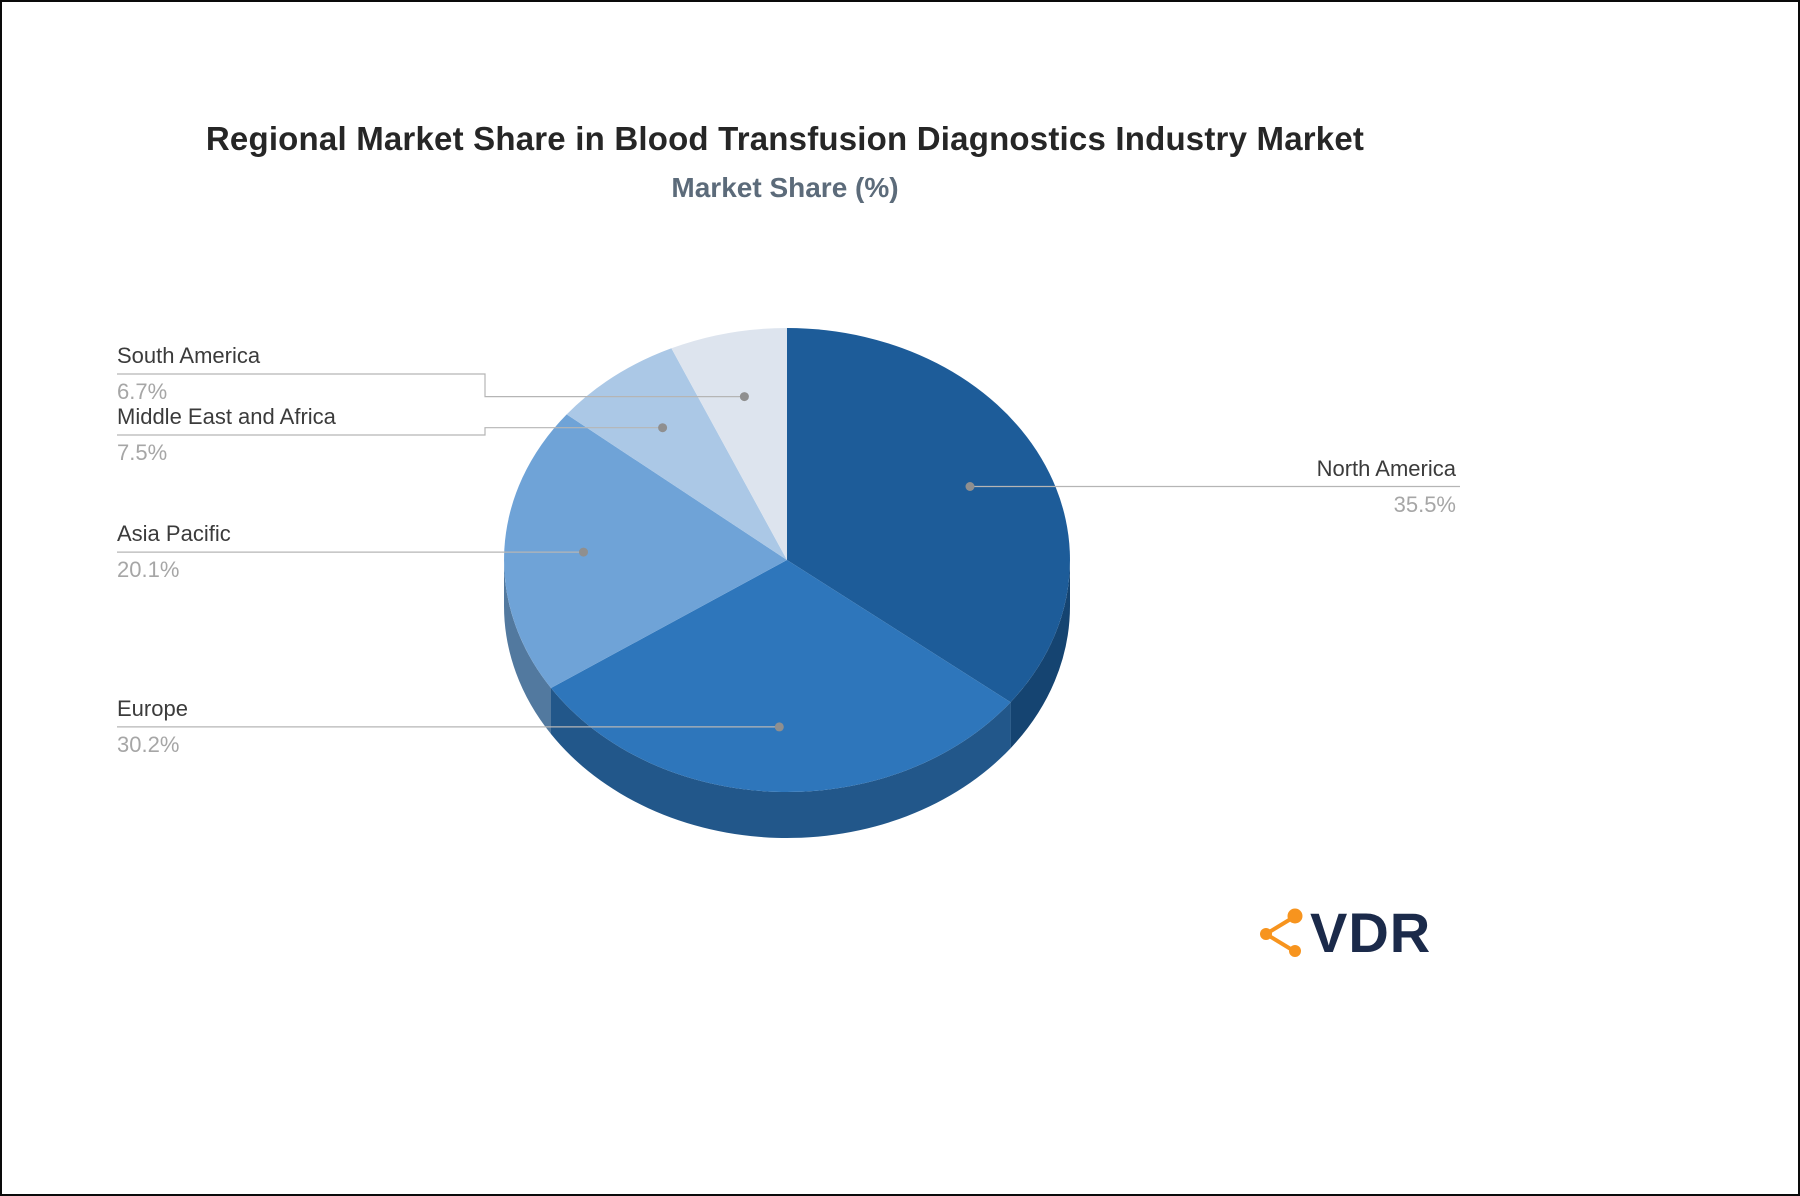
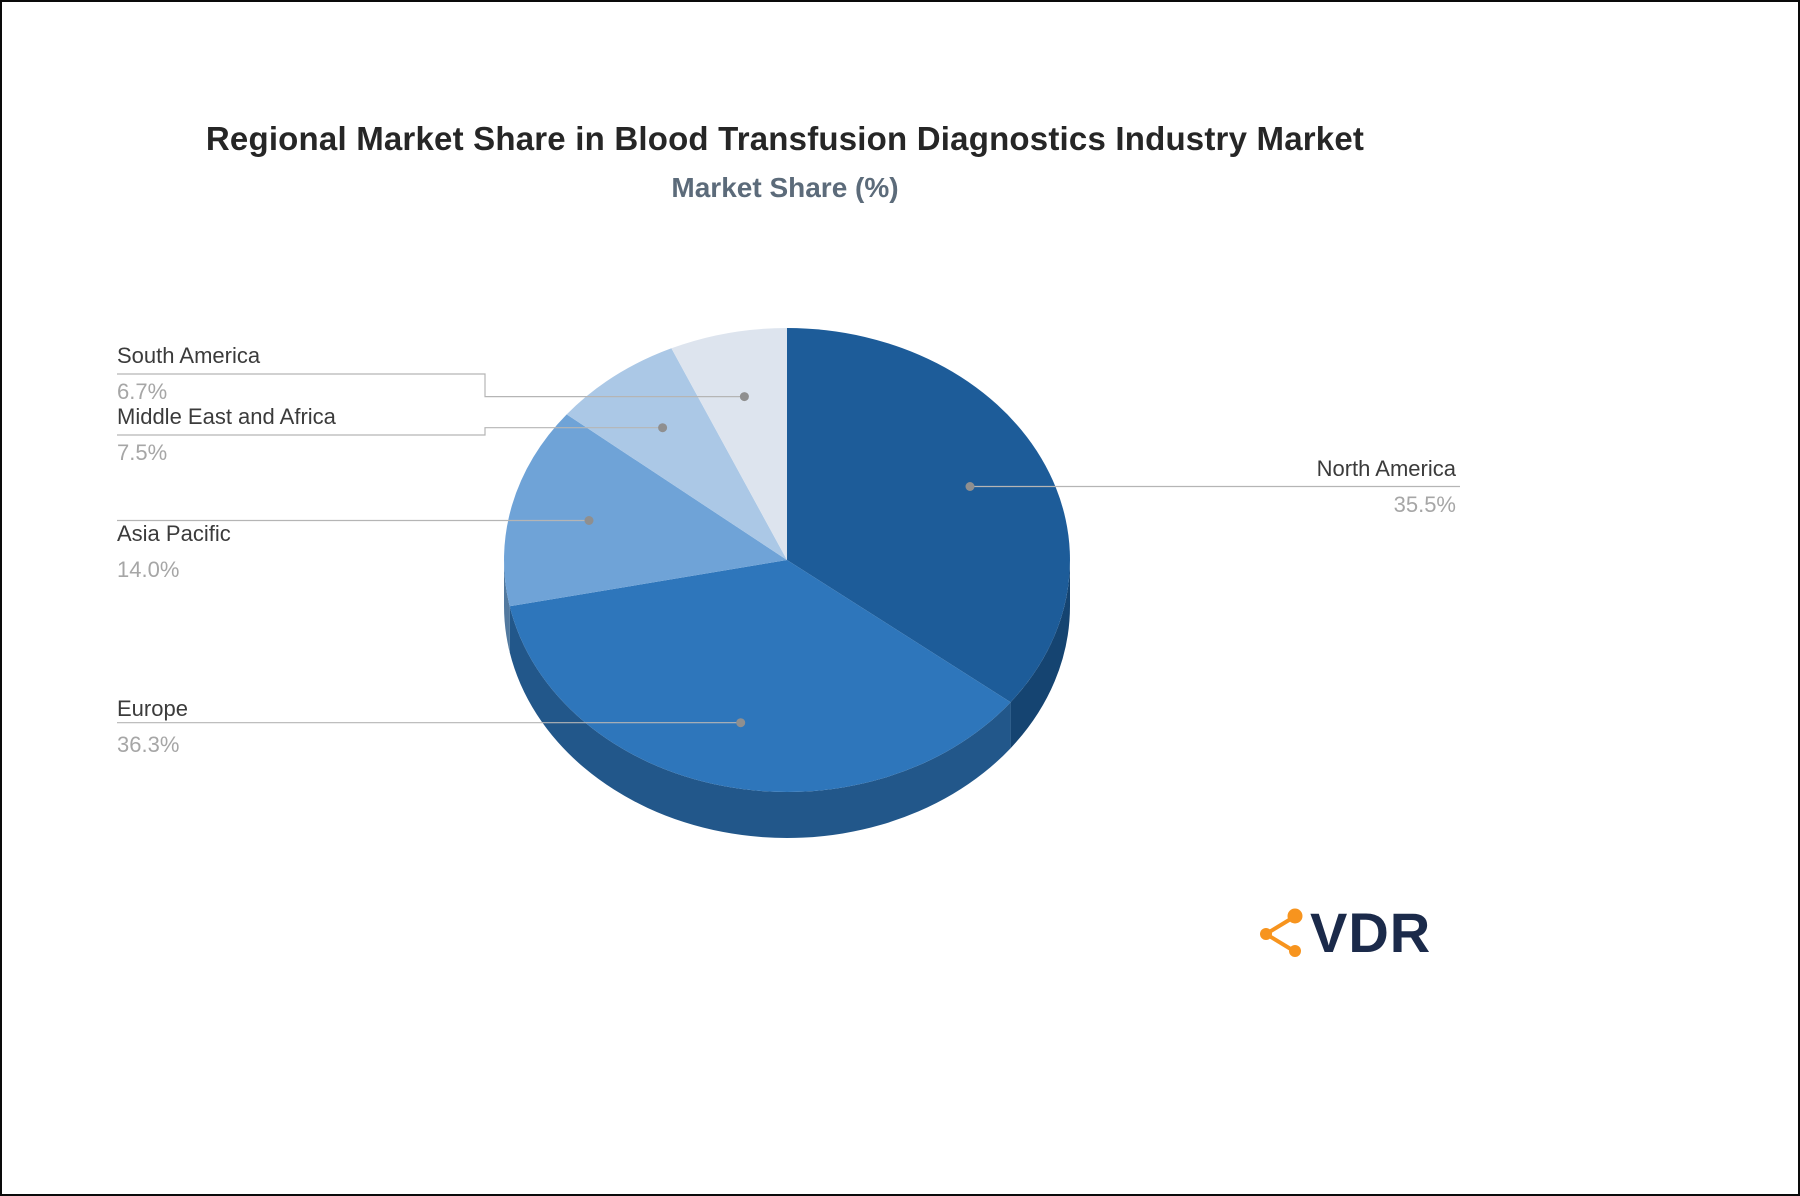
Europe: 30.2% -> 36.3%
Asia Pacific: 20.1% -> 14.0%
